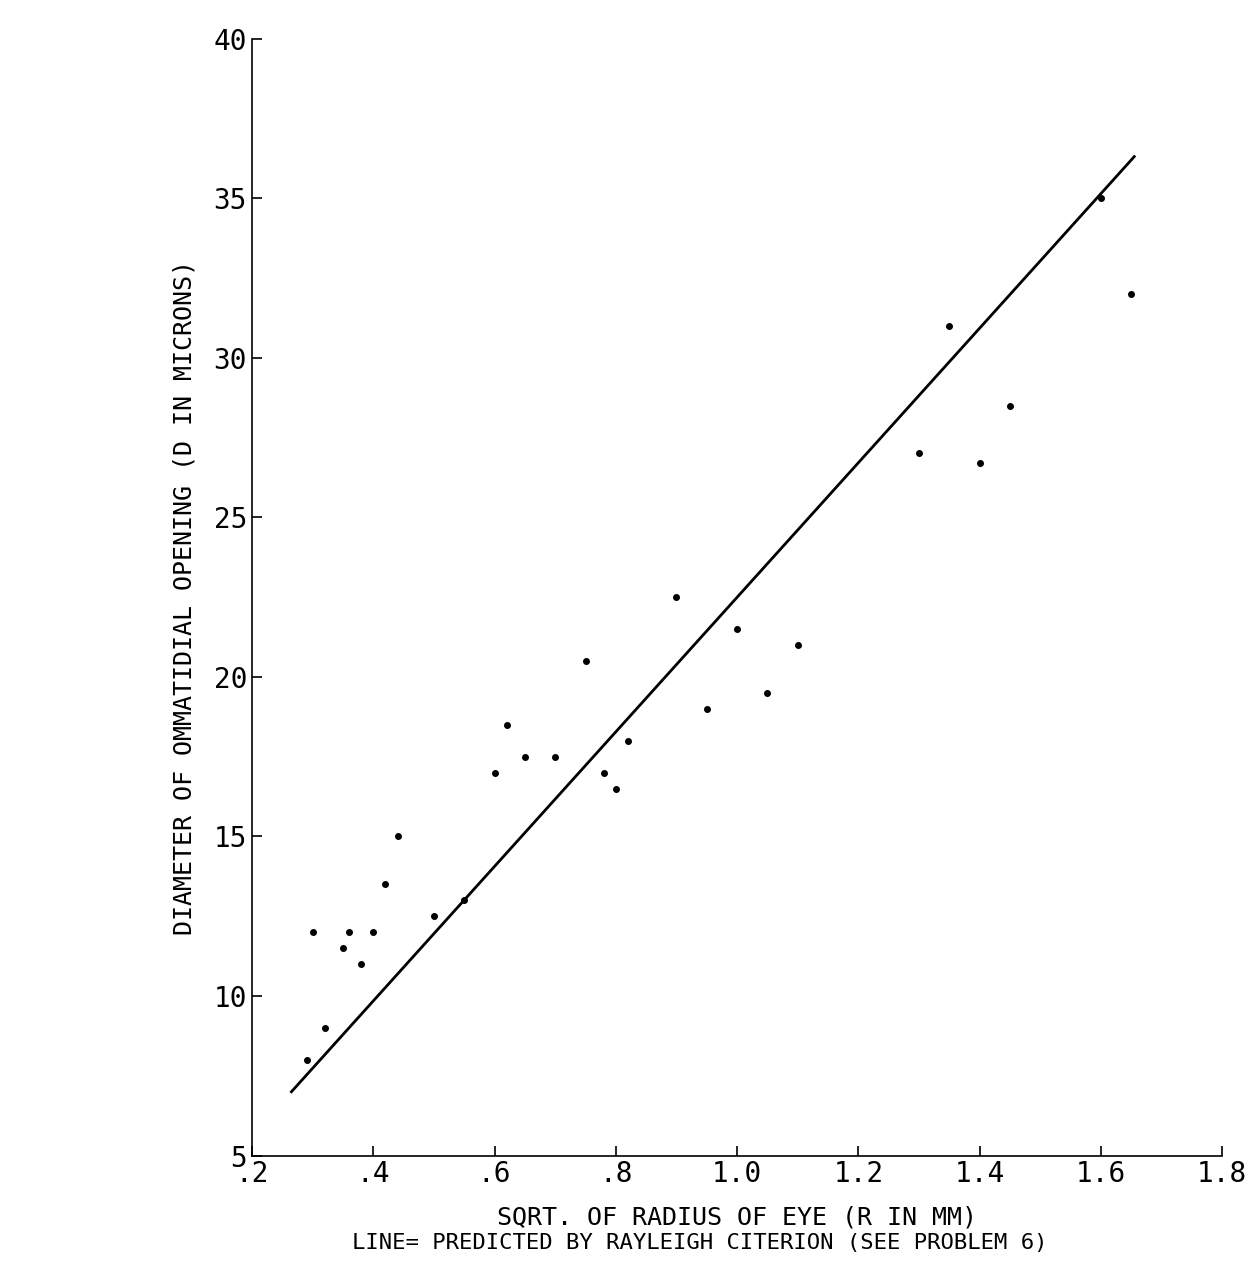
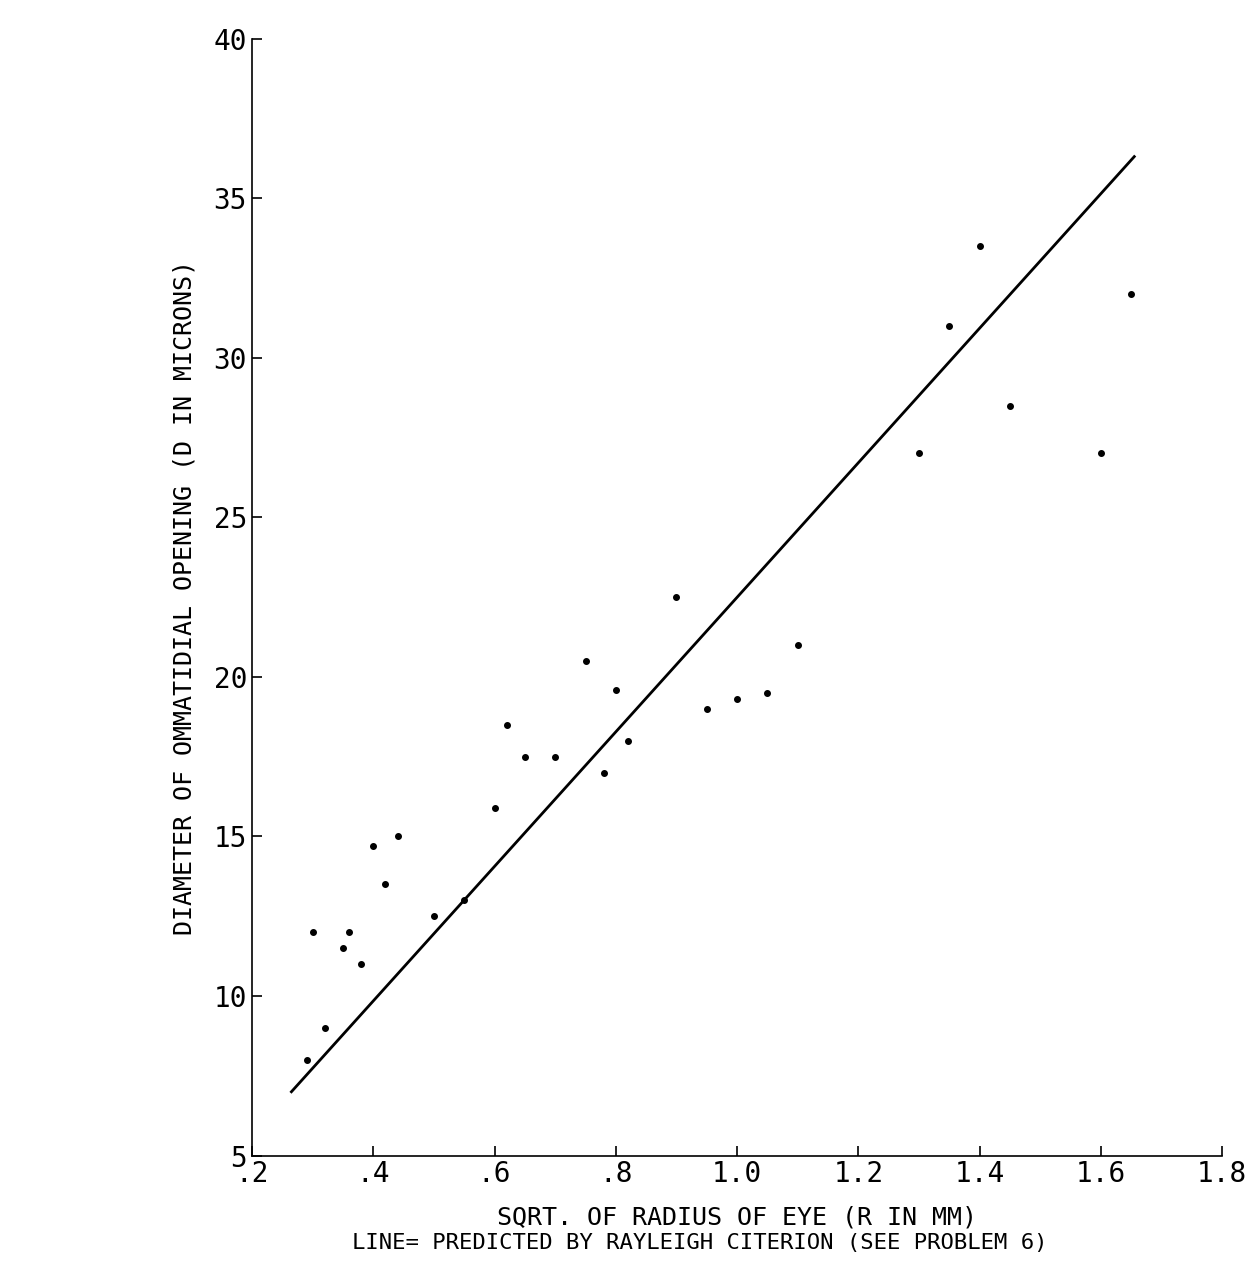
.4: 12.0 -> 14.7
.6: 17.0 -> 15.9
.8: 16.5 -> 19.6
1.0: 21.5 -> 19.3
1.4: 26.7 -> 33.5
1.6: 35.0 -> 27.0
